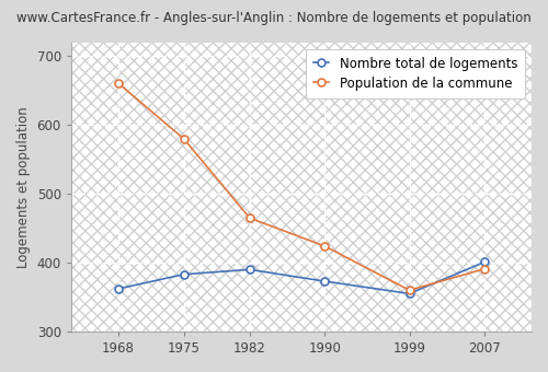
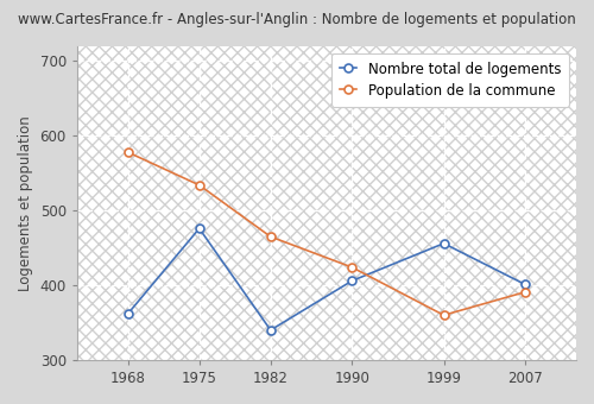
Population de la commune/1968: 661 -> 578
Nombre total de logements/1975: 383 -> 476
Population de la commune/1975: 580 -> 534
Nombre total de logements/1982: 390 -> 340
Nombre total de logements/1990: 373 -> 406
Nombre total de logements/1999: 355 -> 456
